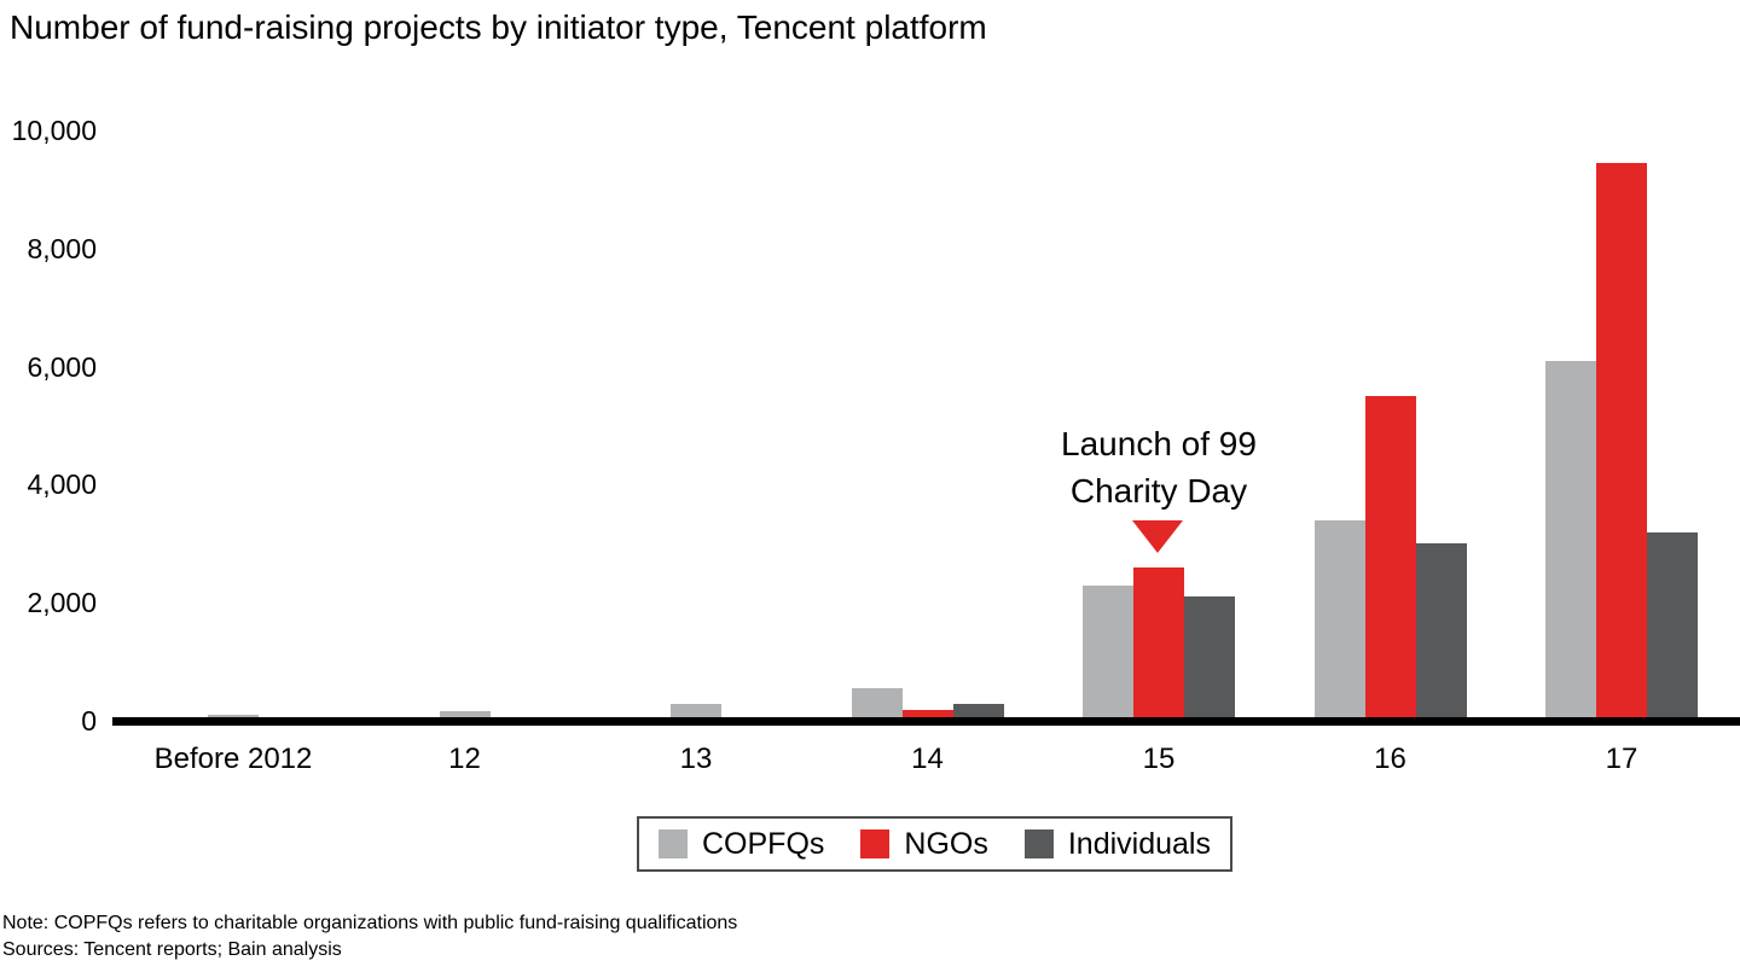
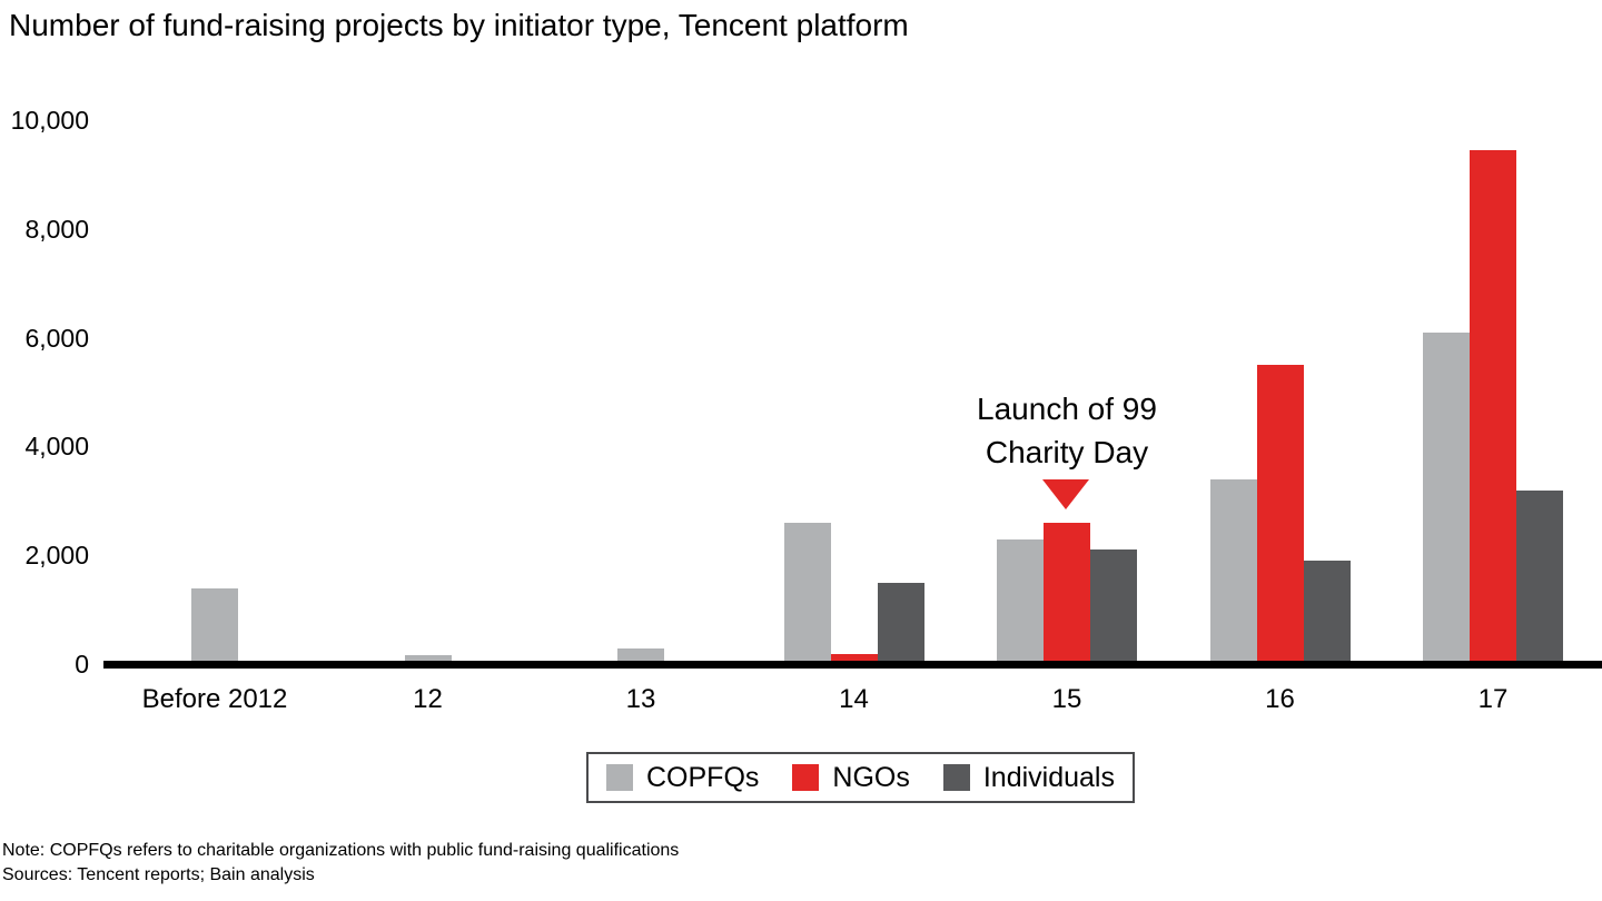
COPFQs/Before 2012: 100 -> 1400
COPFQs/14: 600 -> 2600
Individuals/14: 300 -> 1500
Individuals/16: 3000 -> 1900
